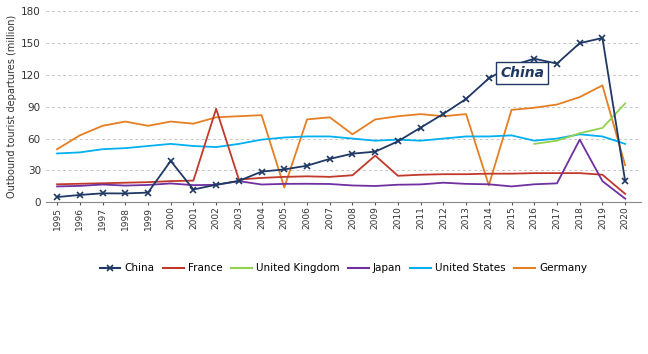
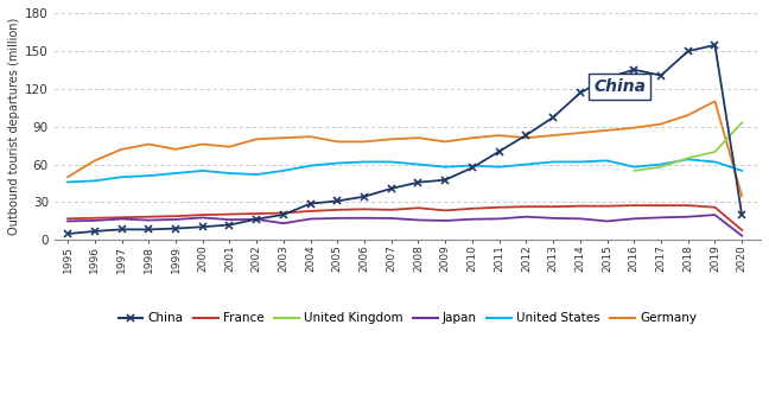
China/2000: 39 -> 10
France/2002: 88 -> 21
Japan/2003: 20 -> 13
Germany/2005: 14 -> 78
Germany/2008: 64 -> 81
France/2009: 44 -> 24
Germany/2014: 16 -> 85
Japan/2018: 59 -> 18
